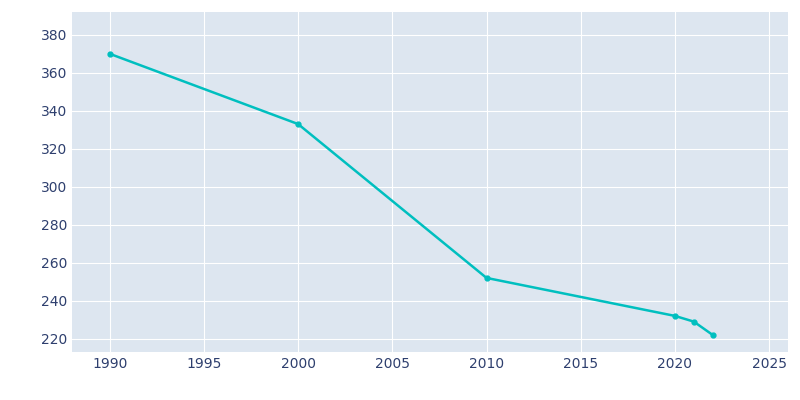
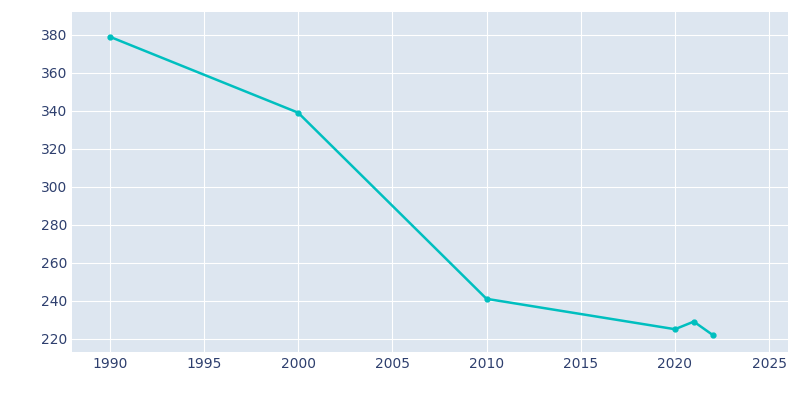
1990: 370 -> 379
2000: 333 -> 339
2010: 252 -> 241
2020: 232 -> 225
